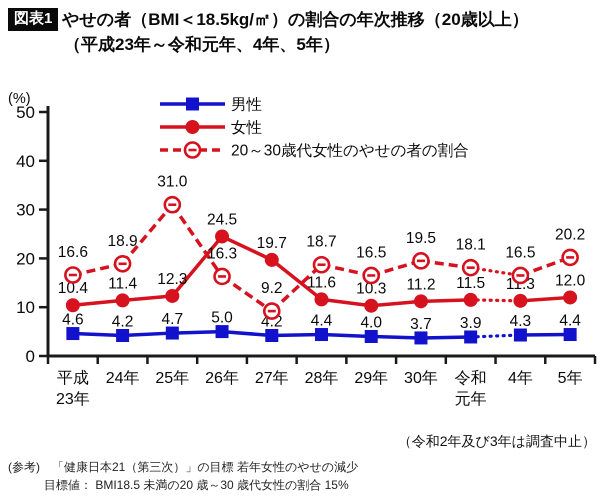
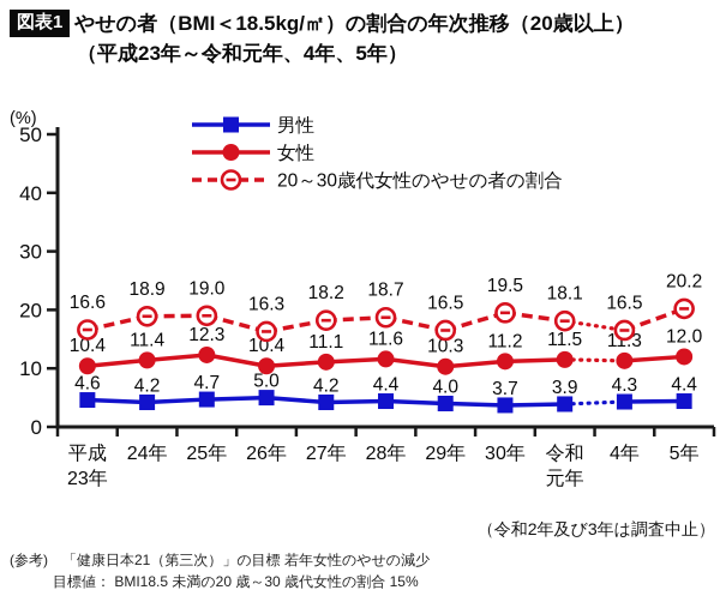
20～30歳代女性のやせの者の割合/25年: 31.0 -> 19.0
女性/26年: 24.5 -> 10.4
女性/27年: 19.7 -> 11.1
20～30歳代女性のやせの者の割合/27年: 9.2 -> 18.2
